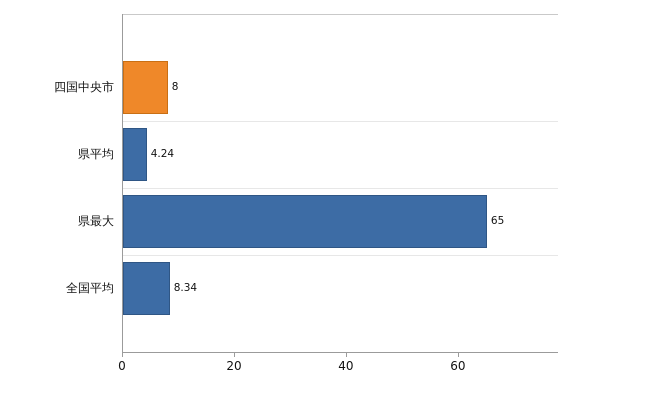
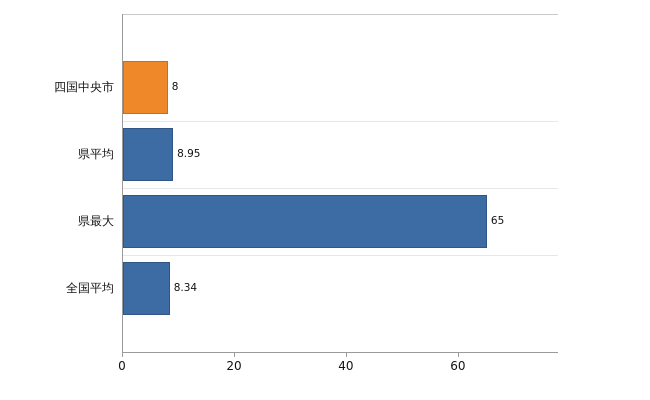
県平均: 4.24 -> 8.95
